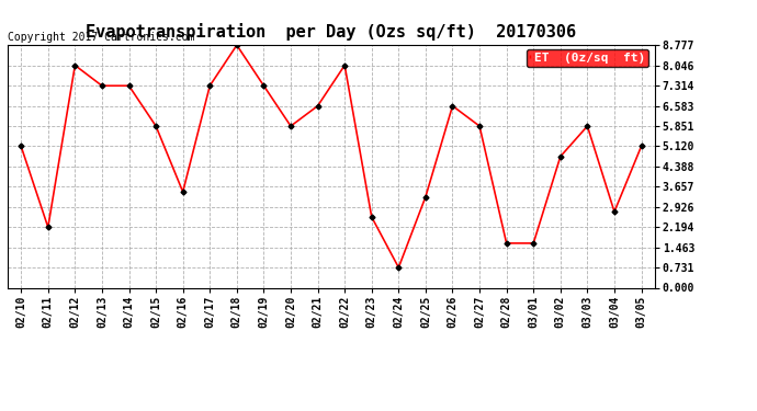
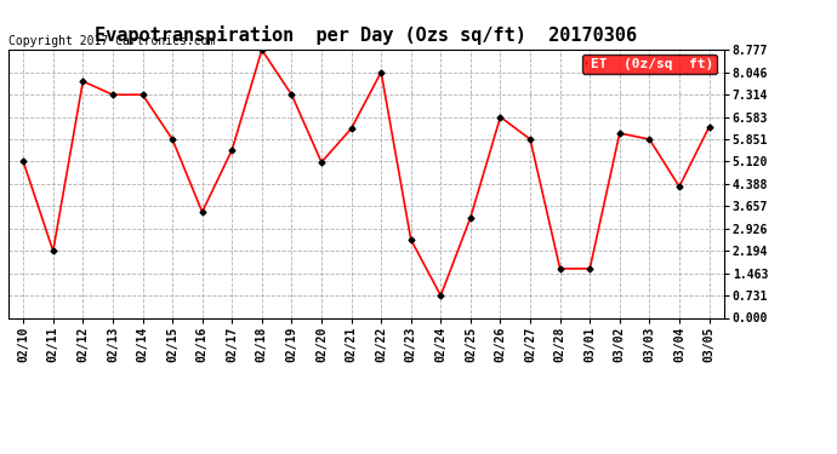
02/12: 8.05 -> 7.75
02/17: 7.31 -> 5.50
02/20: 5.85 -> 5.10
02/21: 6.58 -> 6.20
03/02: 4.75 -> 6.05
03/04: 2.75 -> 4.30
03/05: 5.12 -> 6.25
